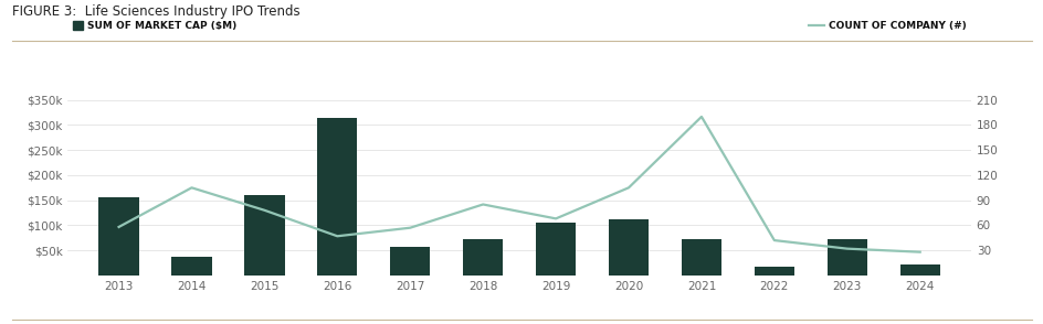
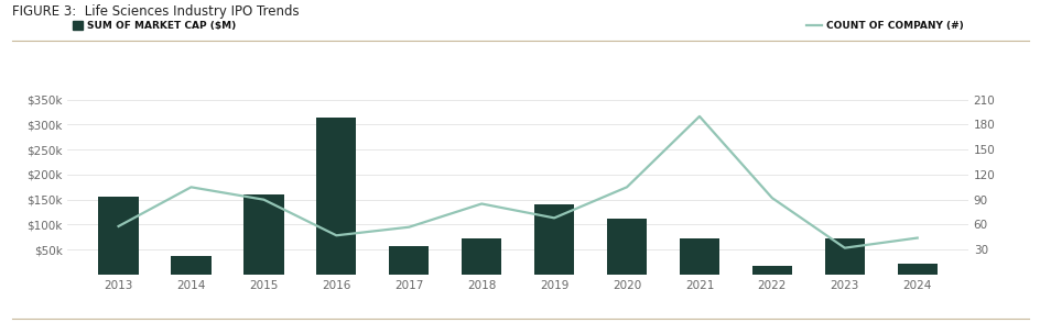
COUNT OF COMPANY (#)/2015: 78 -> 90
SUM OF MARKET CAP ($M)/2019: $105k -> $140k
COUNT OF COMPANY (#)/2022: 42 -> 92
COUNT OF COMPANY (#)/2024: 28 -> 44
